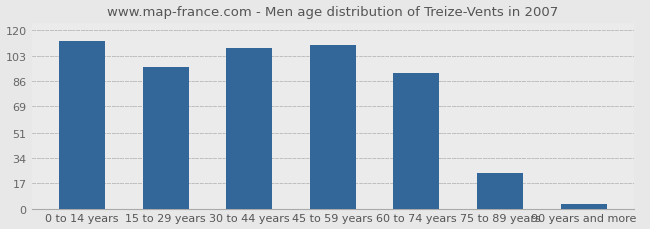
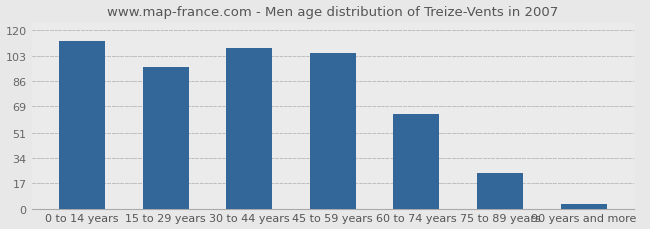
45 to 59 years: 110 -> 105
60 to 74 years: 91 -> 64
